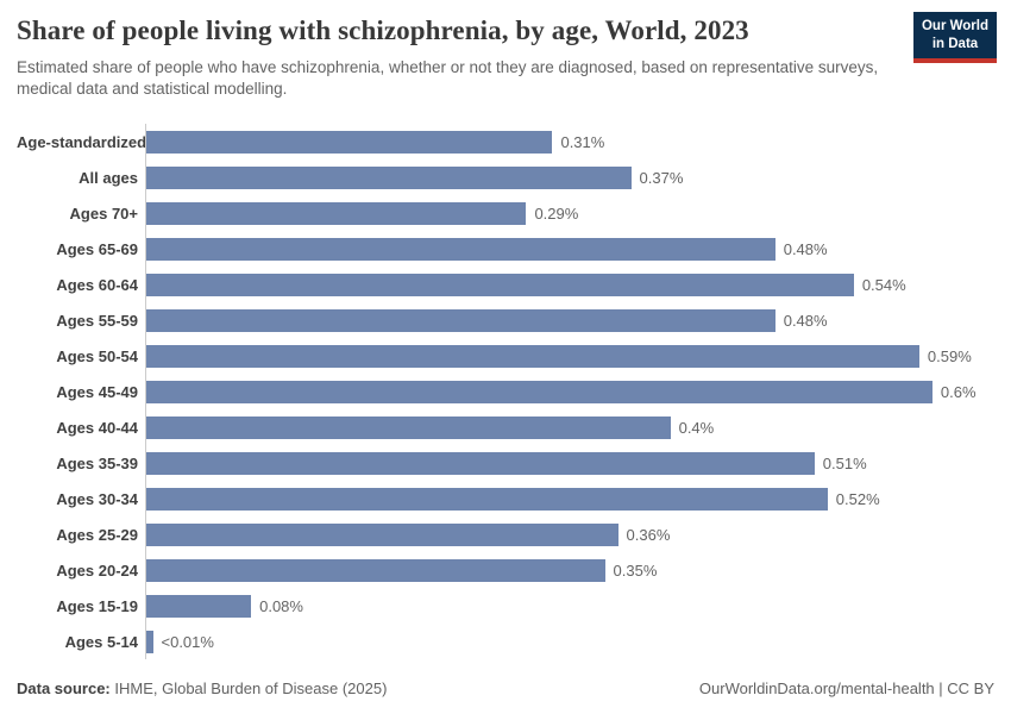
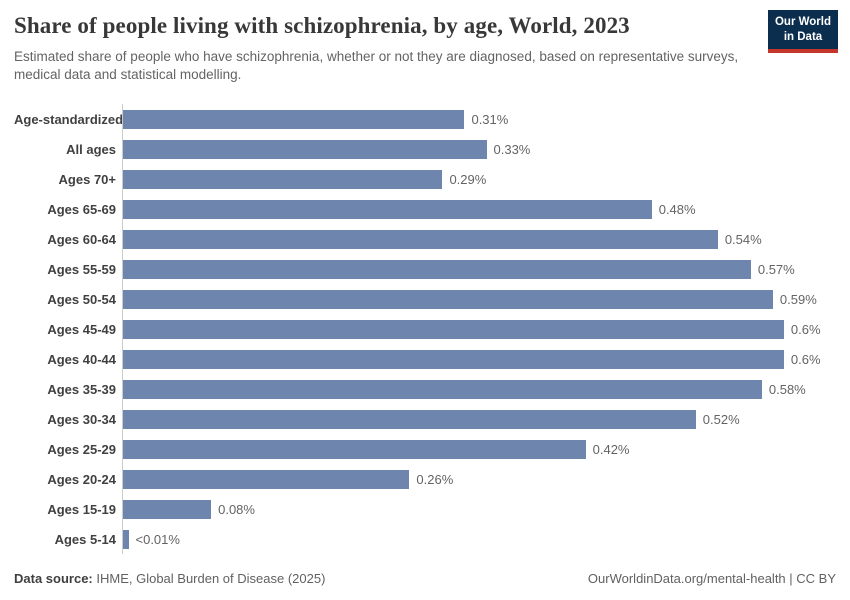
All ages: 0.37% -> 0.33%
Ages 55-59: 0.48% -> 0.57%
Ages 40-44: 0.4% -> 0.6%
Ages 35-39: 0.51% -> 0.58%
Ages 25-29: 0.36% -> 0.42%
Ages 20-24: 0.35% -> 0.26%
